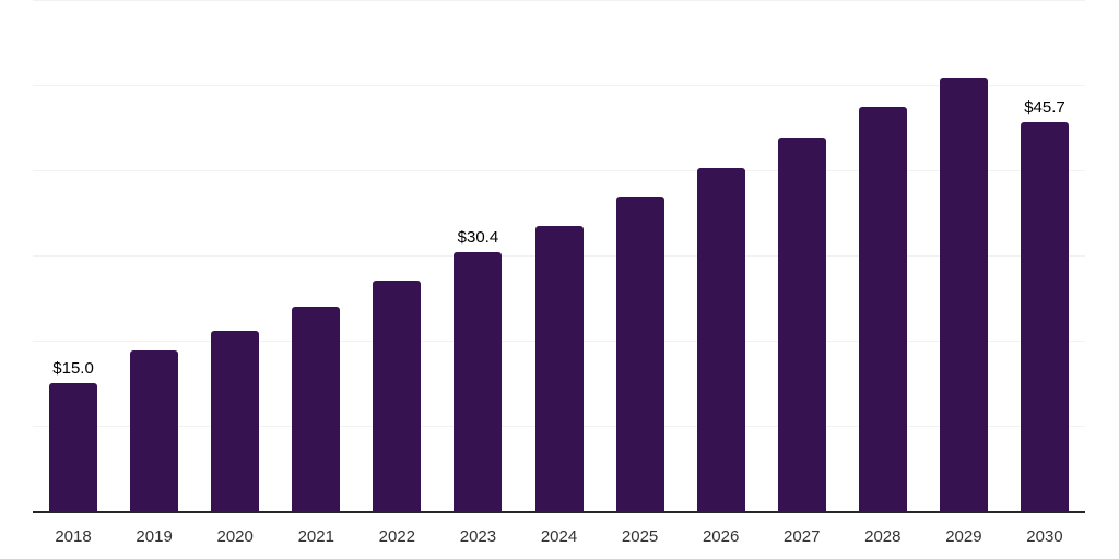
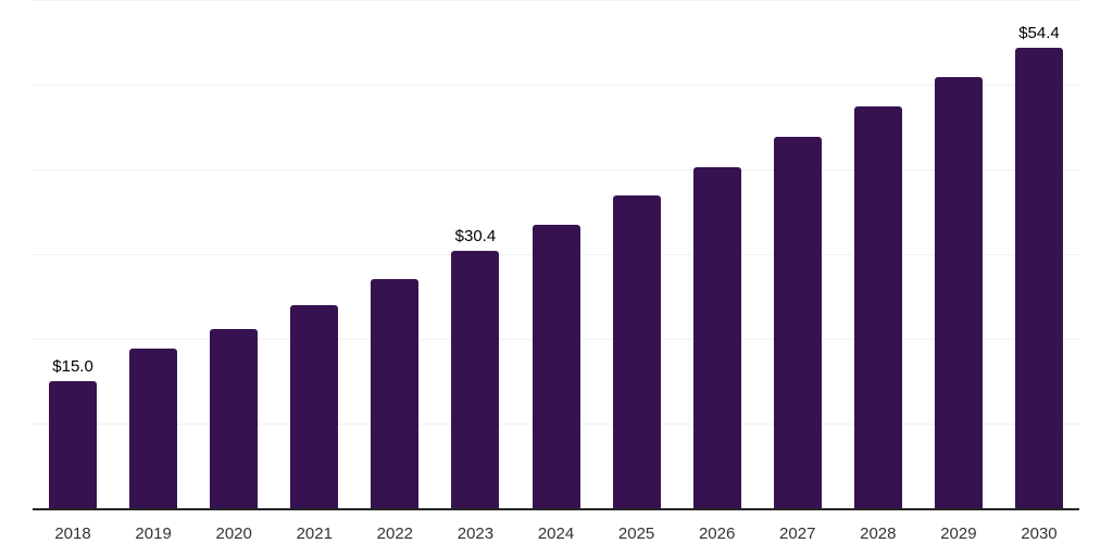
2030: $45.7 -> $54.4
